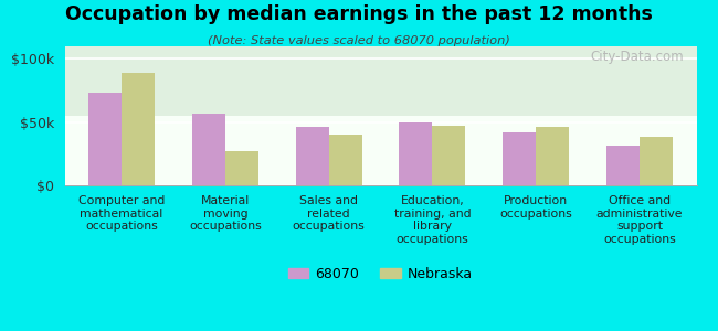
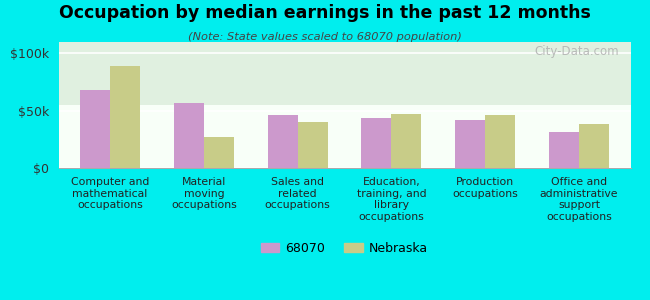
68070/Computer and mathematical occupations: $73k -> $68k
68070/Education, training, and library occupations: $50k -> $44k
